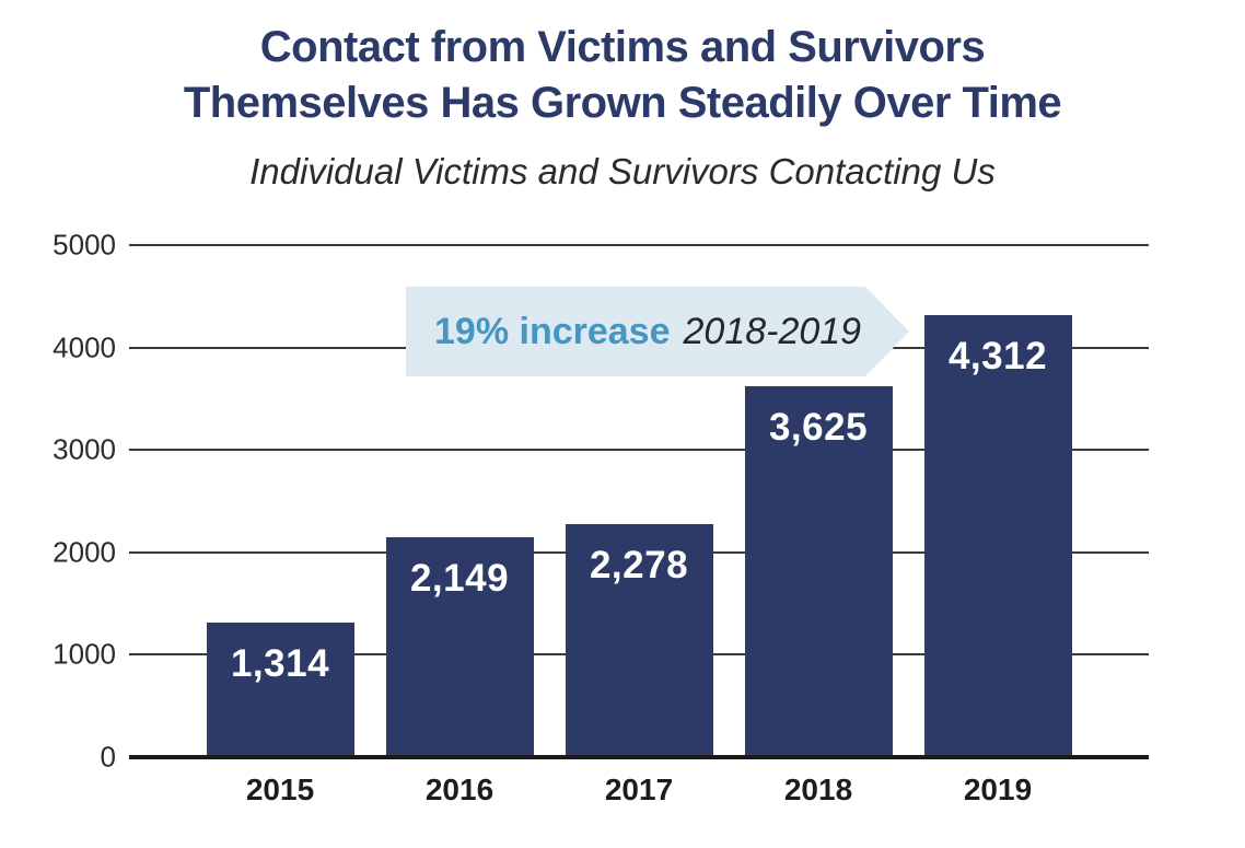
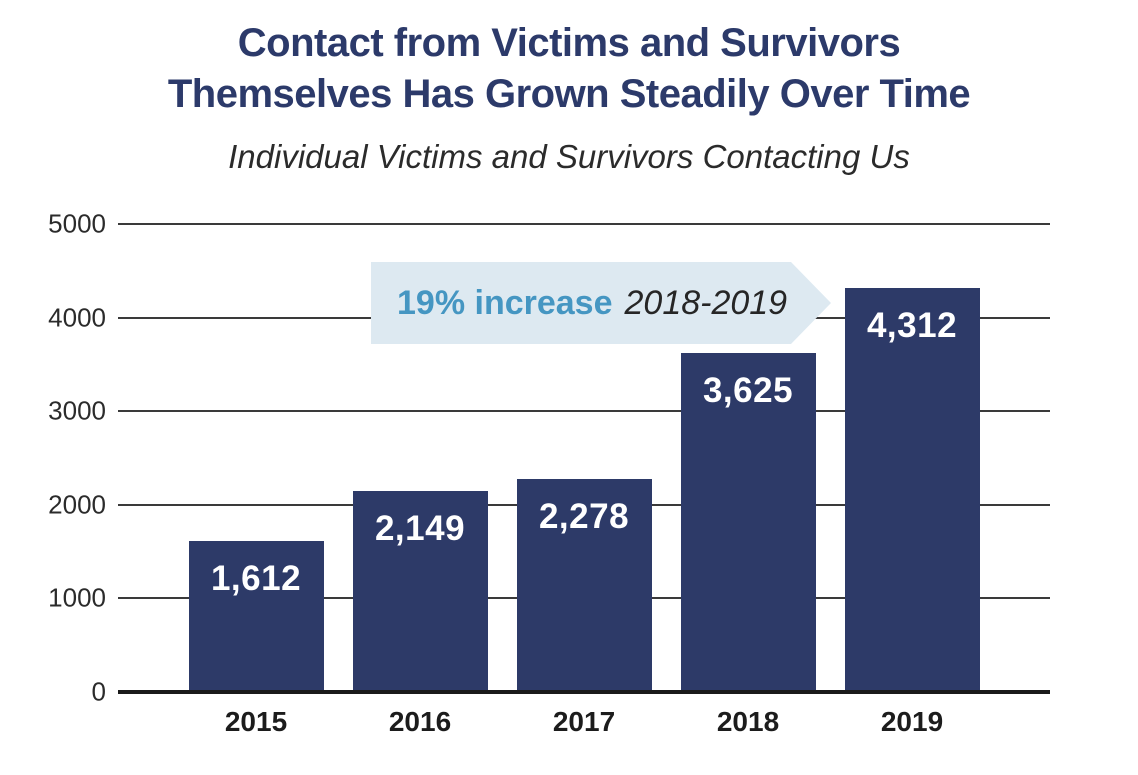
2015: 1,314 -> 1,612
